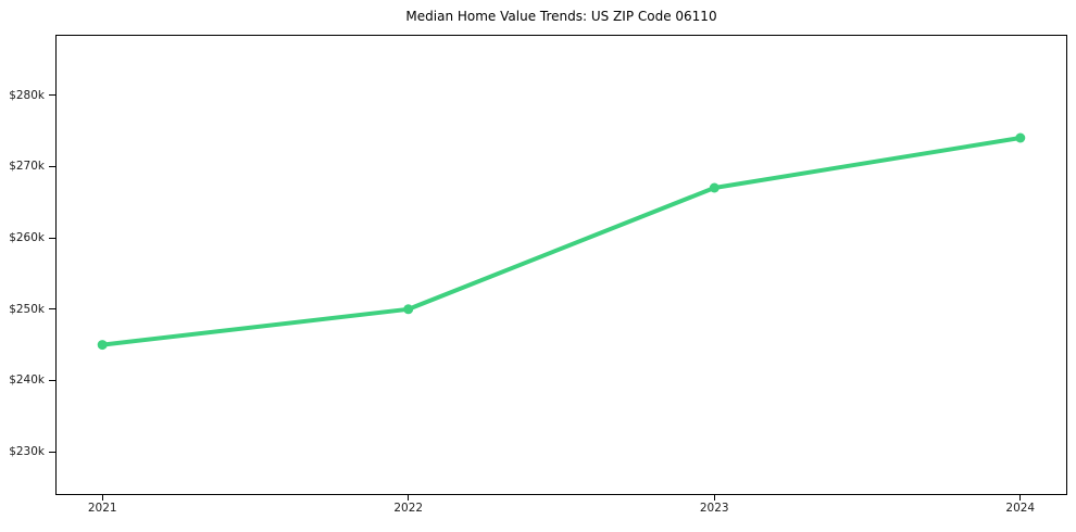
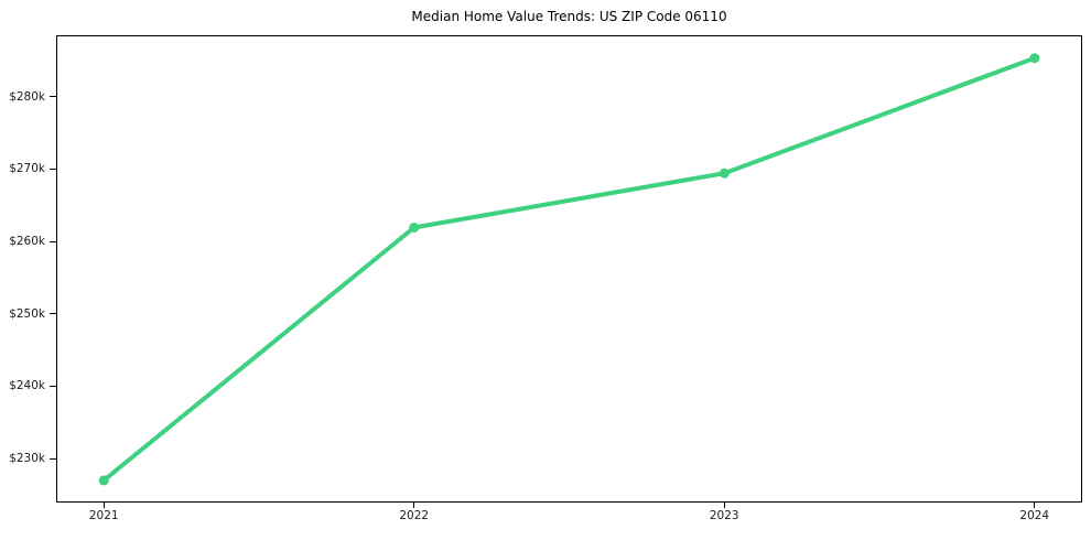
2021: $245k -> $227k
2022: $250k -> $262k
2023: $267k -> $269k
2024: $274k -> $285k
